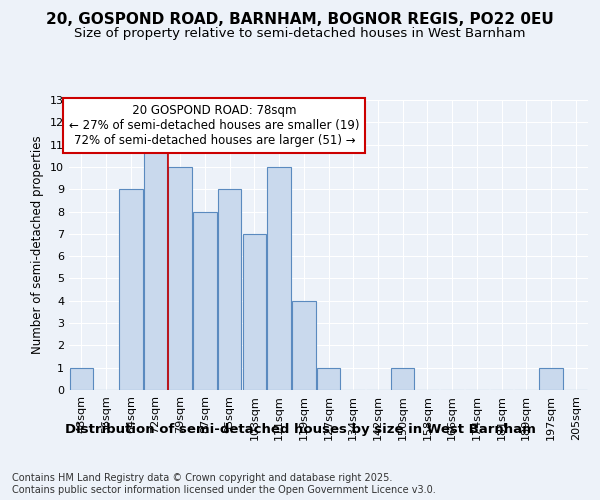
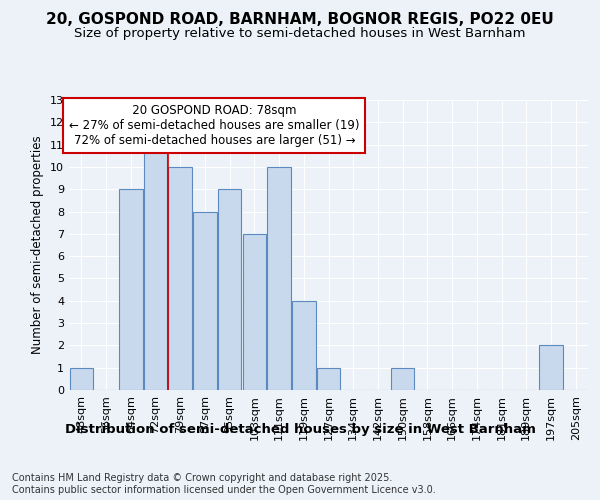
197sqm: 1 -> 2
